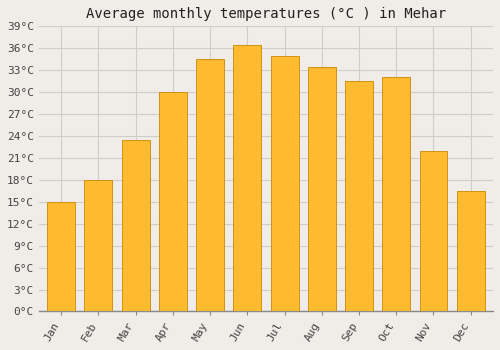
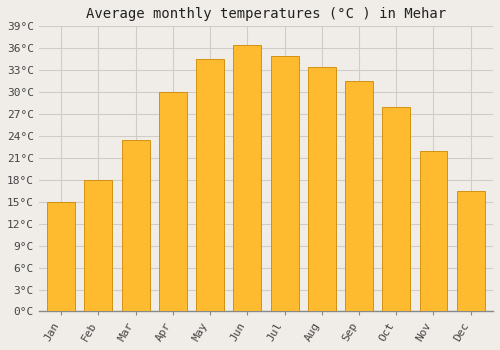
Oct: 32.0°C -> 28.0°C
